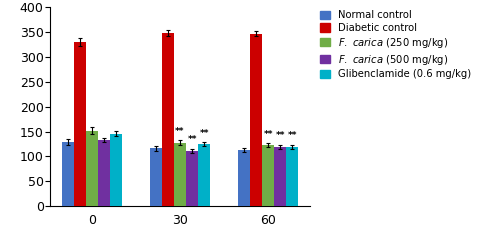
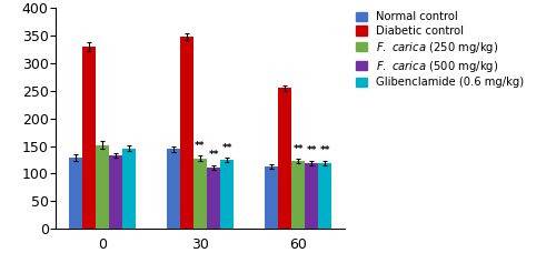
Normal control/30: 116 -> 145
Diabetic control/60: 346 -> 255
